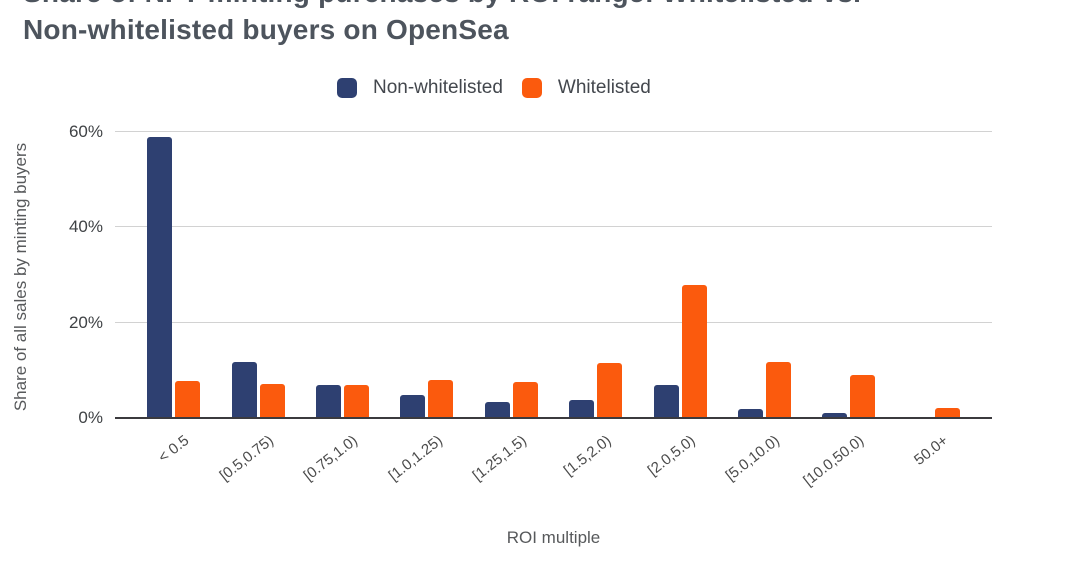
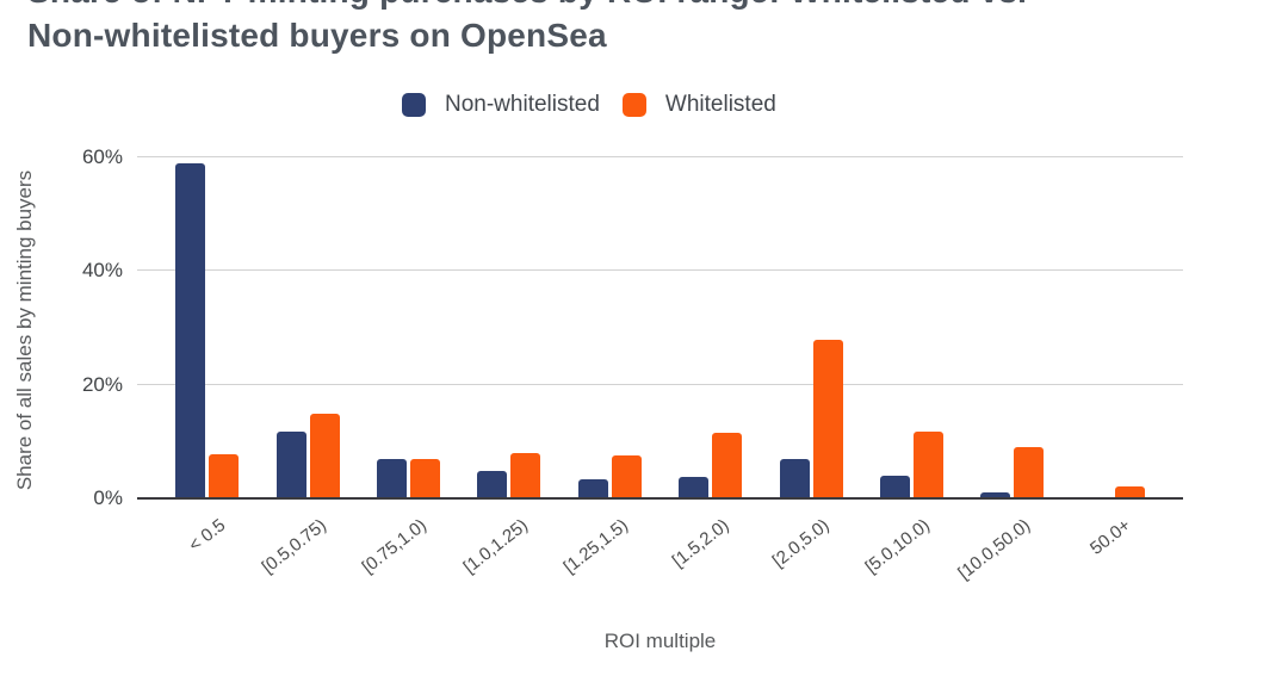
Whitelisted/[0.5,0.75): 7% -> 15%
Non-whitelisted/[5.0,10.0): 2% -> 4%
